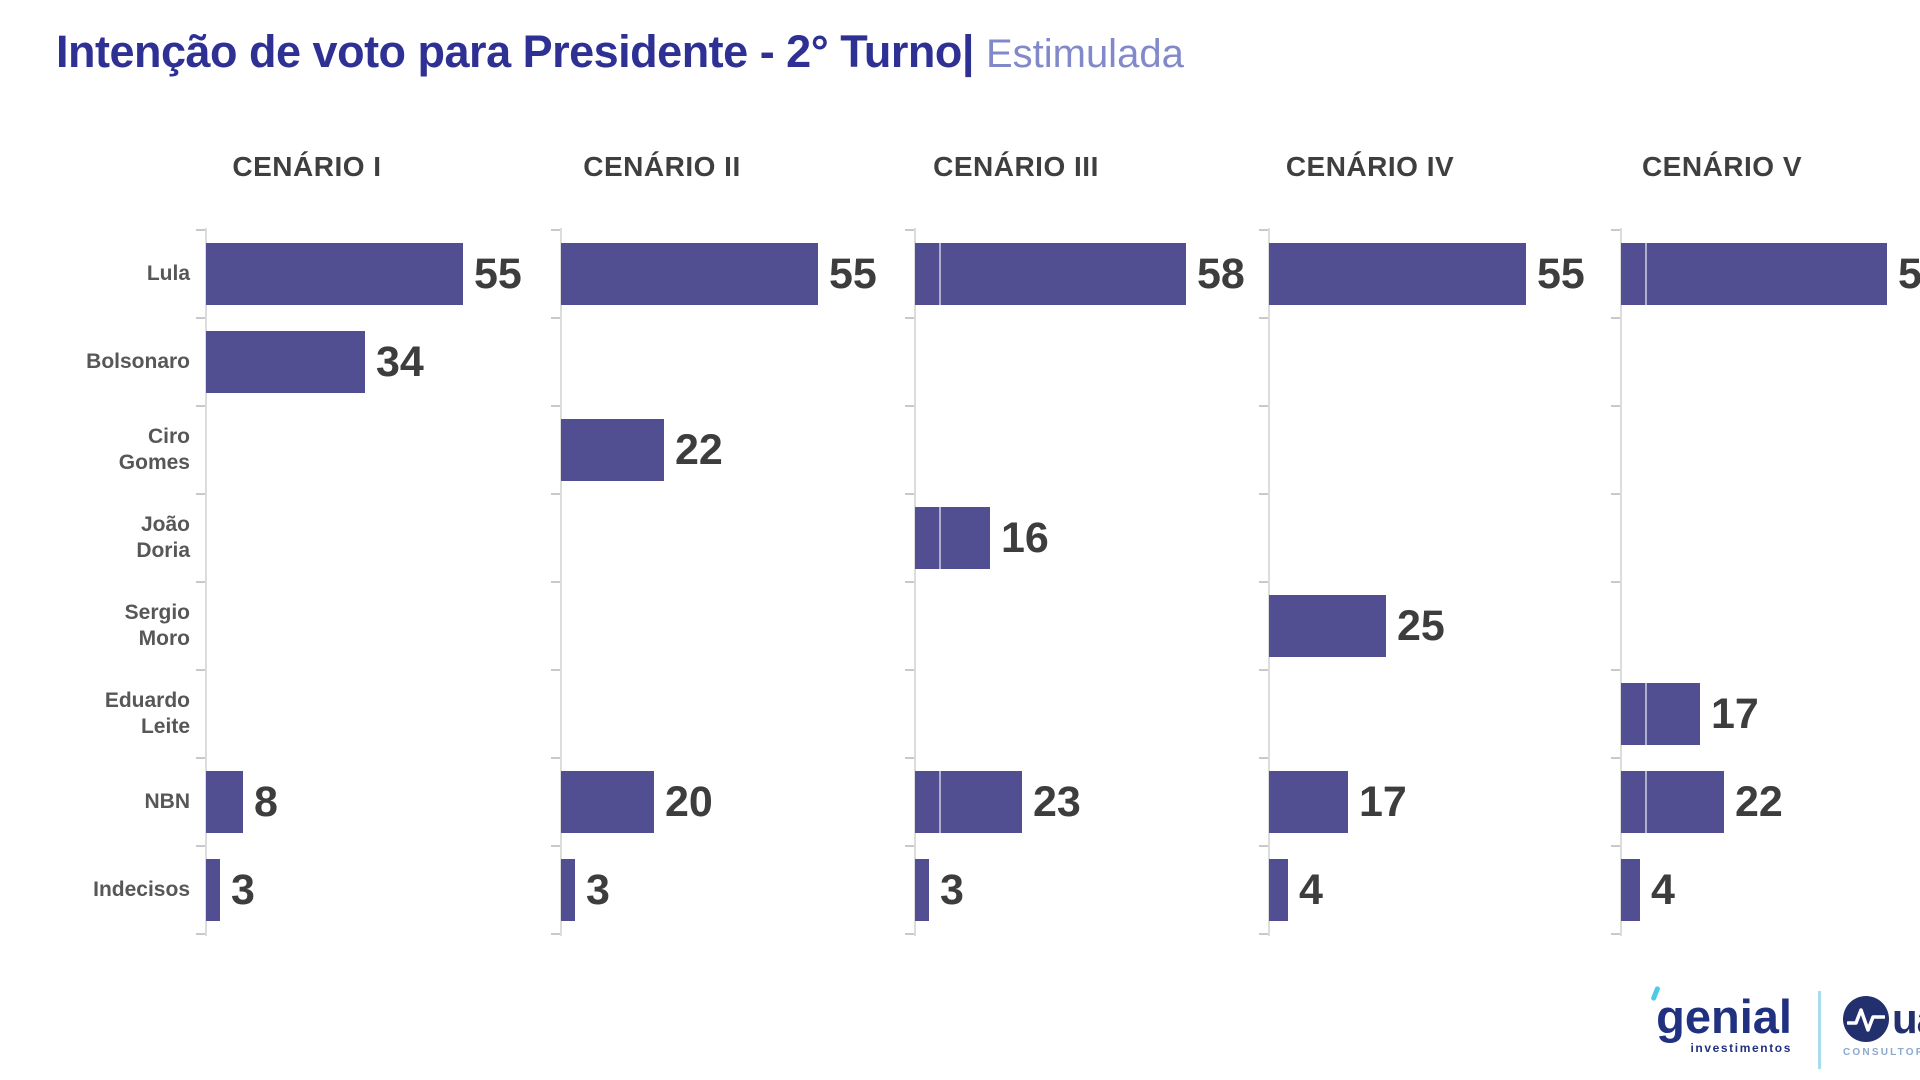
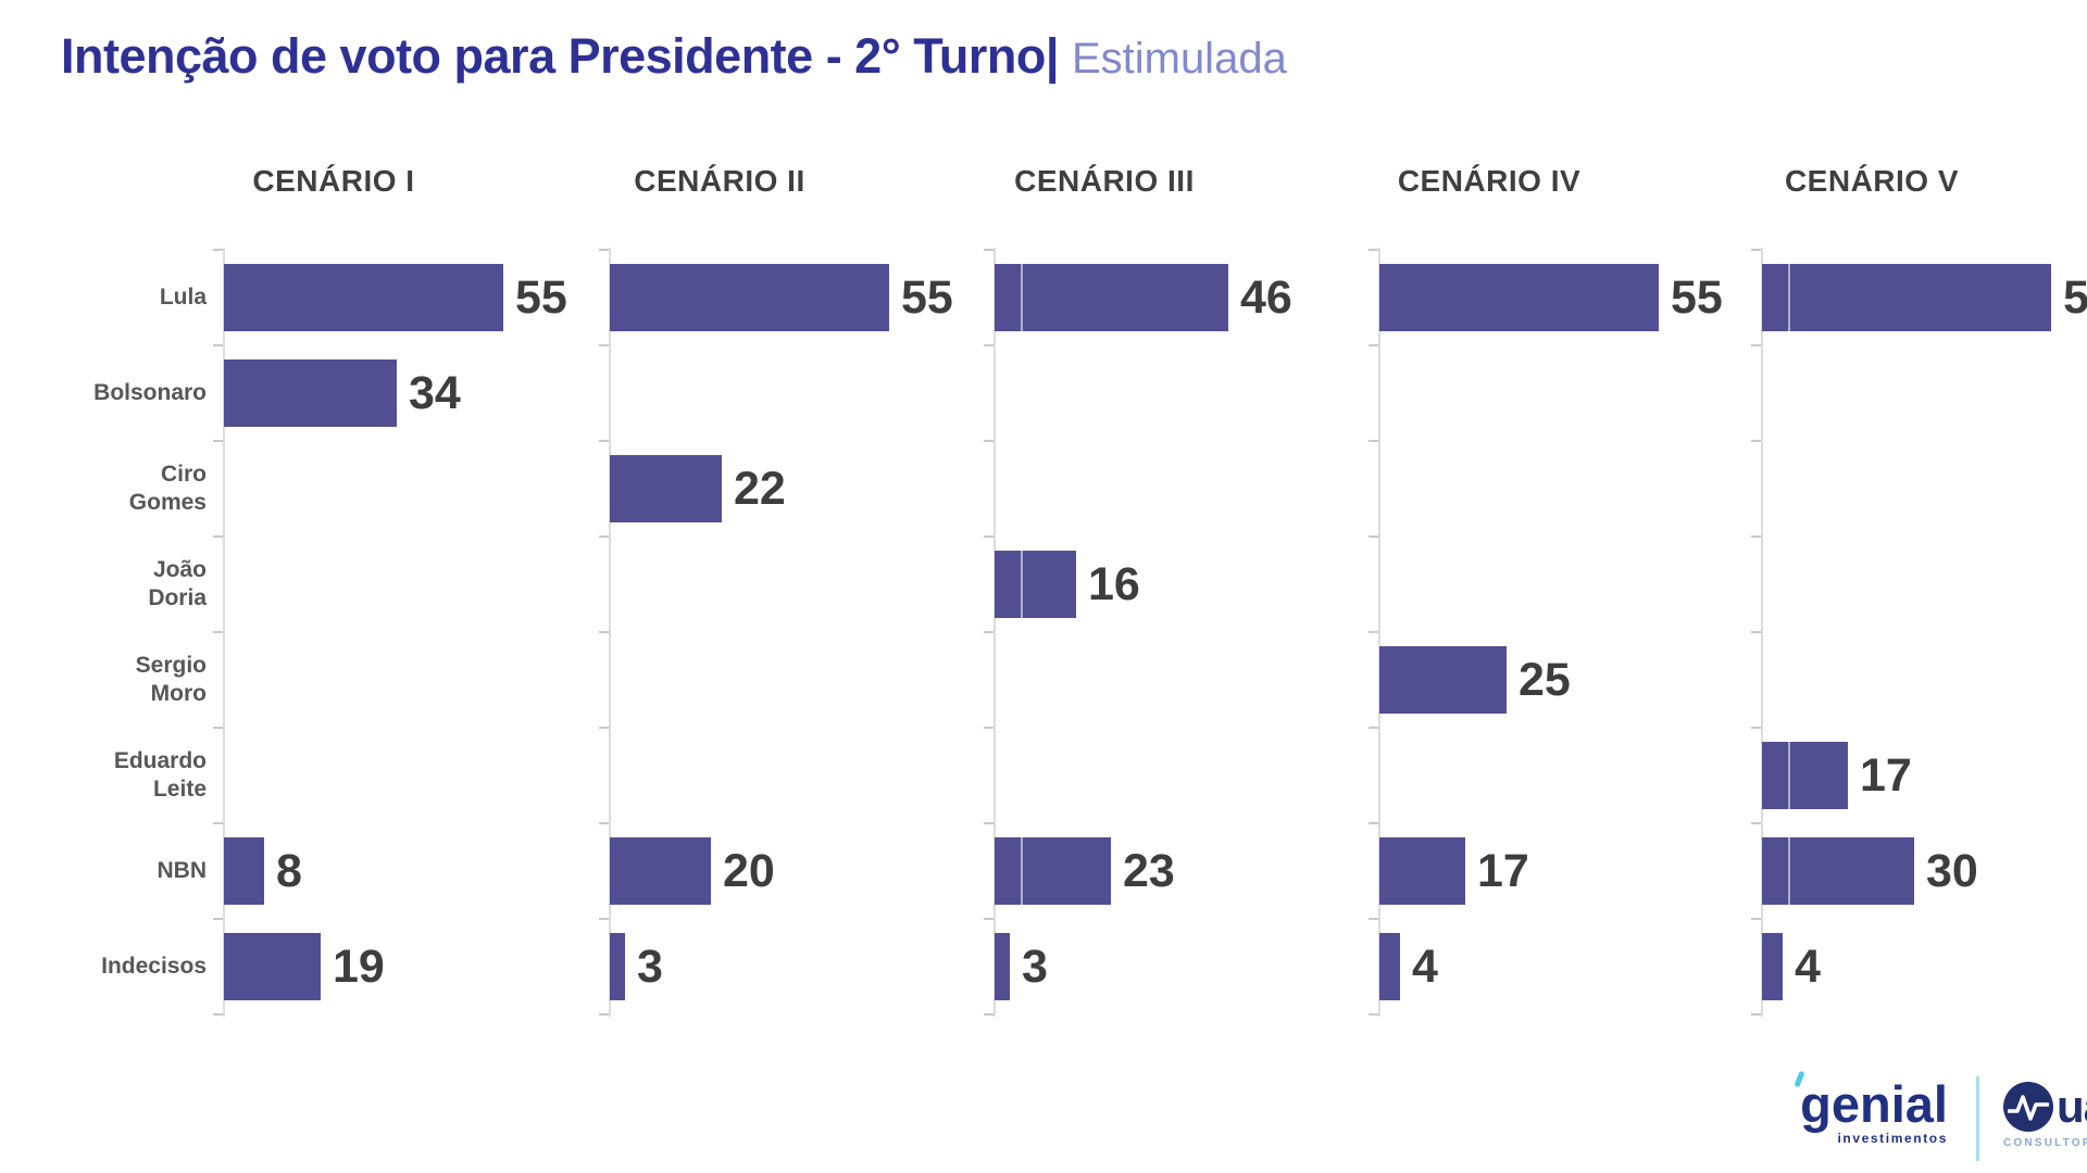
CENÁRIO III/Lula: 58 -> 46
CENÁRIO V/NBN: 22 -> 30
CENÁRIO I/Indecisos: 3 -> 19
